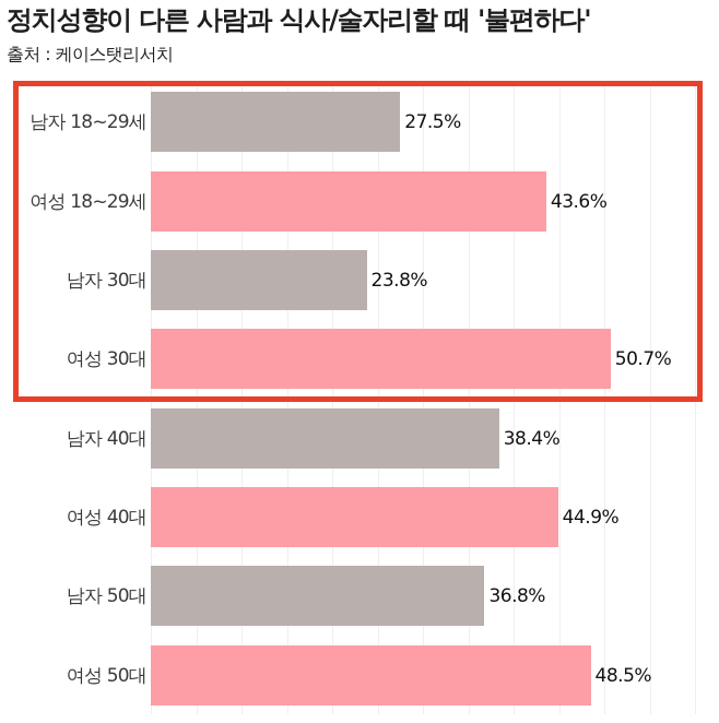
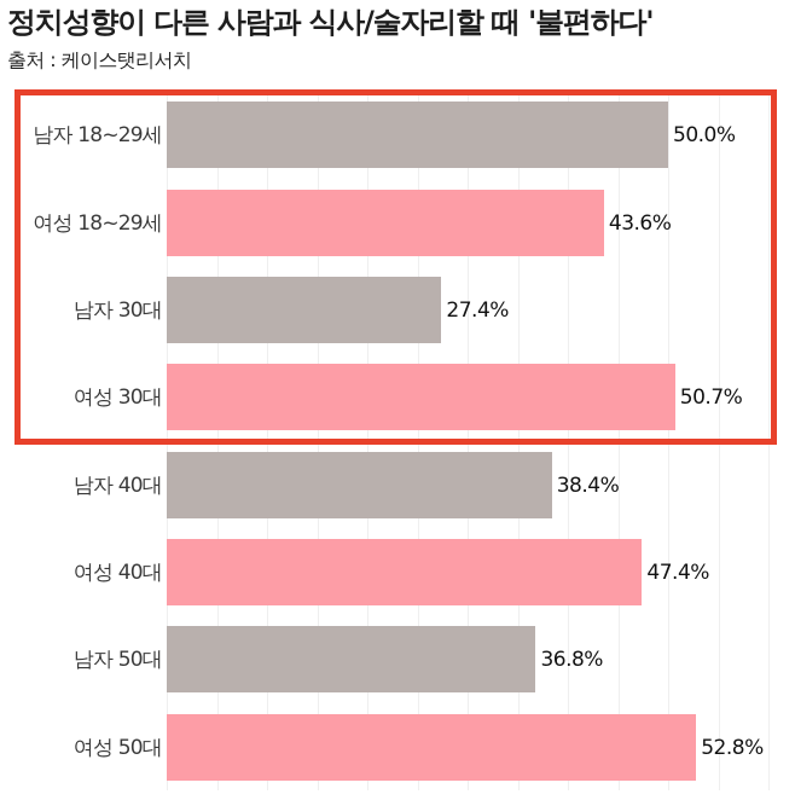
남자 18~29세: 27.5% -> 50.0%
남자 30대: 23.8% -> 27.4%
여성 40대: 44.9% -> 47.4%
여성 50대: 48.5% -> 52.8%
